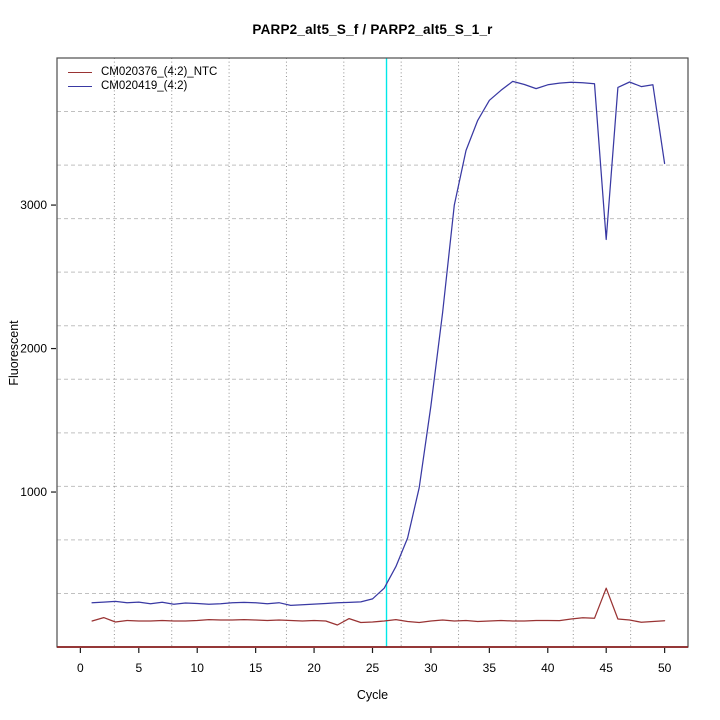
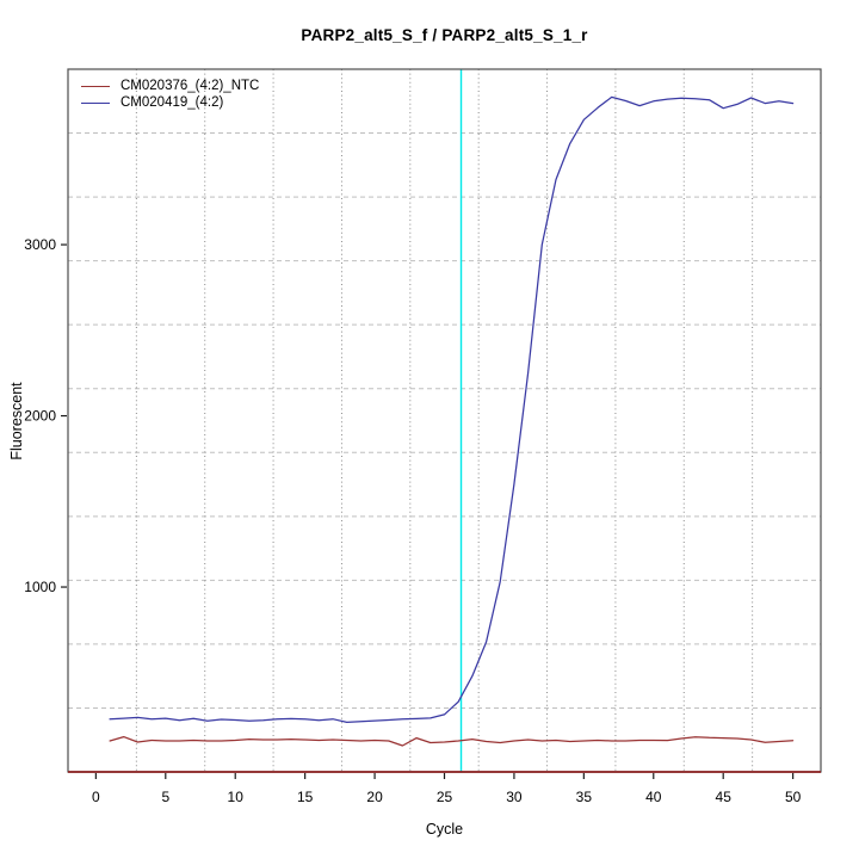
CM020376_(4:2)_NTC/45: 330 -> 120
CM020419_(4:2)/45: 2760 -> 3800
CM020419_(4:2)/50: 3290 -> 3830
